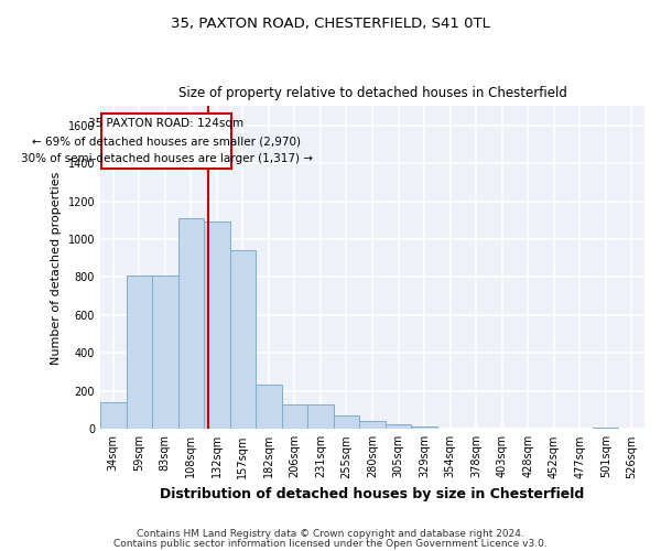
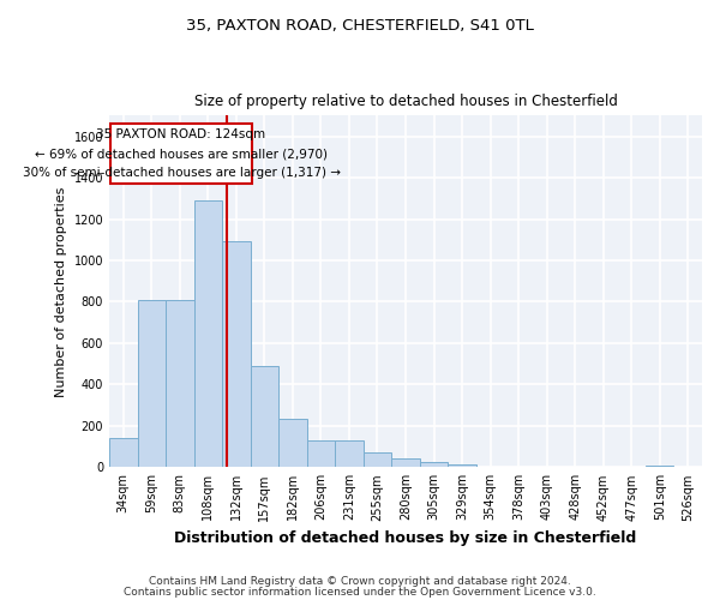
108sqm: 1110 -> 1290
157sqm: 940 -> 490
